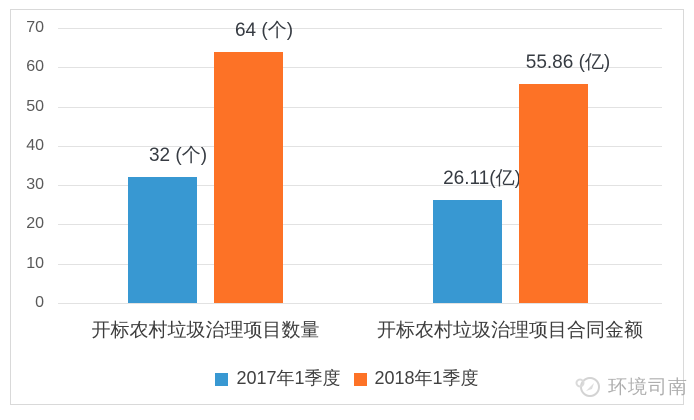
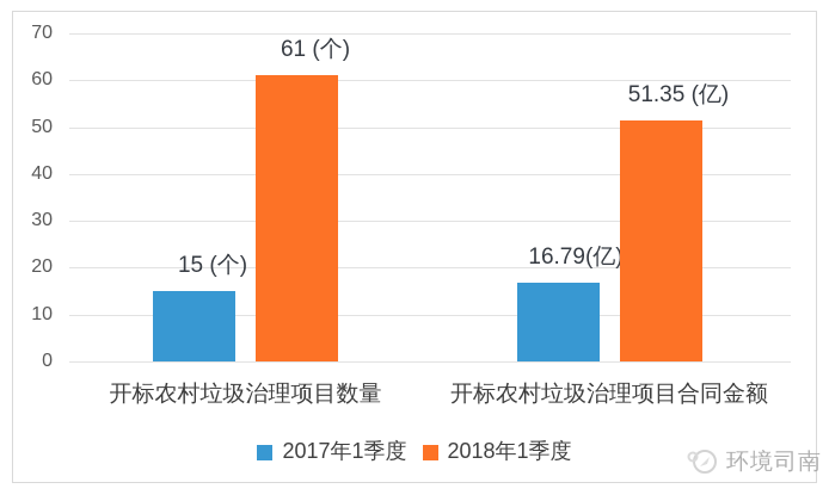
2017年1季度/开标农村垃圾治理项目数量: 32 -> 15
2018年1季度/开标农村垃圾治理项目数量: 64 -> 61
2017年1季度/开标农村垃圾治理项目合同金额: 26.11 -> 16.79
2018年1季度/开标农村垃圾治理项目合同金额: 55.86 -> 51.35
